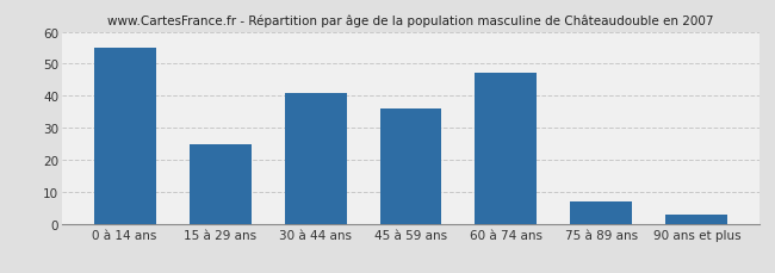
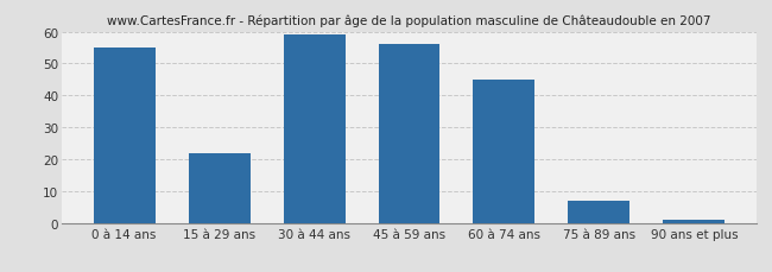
15 à 29 ans: 25 -> 22
30 à 44 ans: 41 -> 59
45 à 59 ans: 36 -> 56
60 à 74 ans: 47 -> 45
90 ans et plus: 3 -> 1
